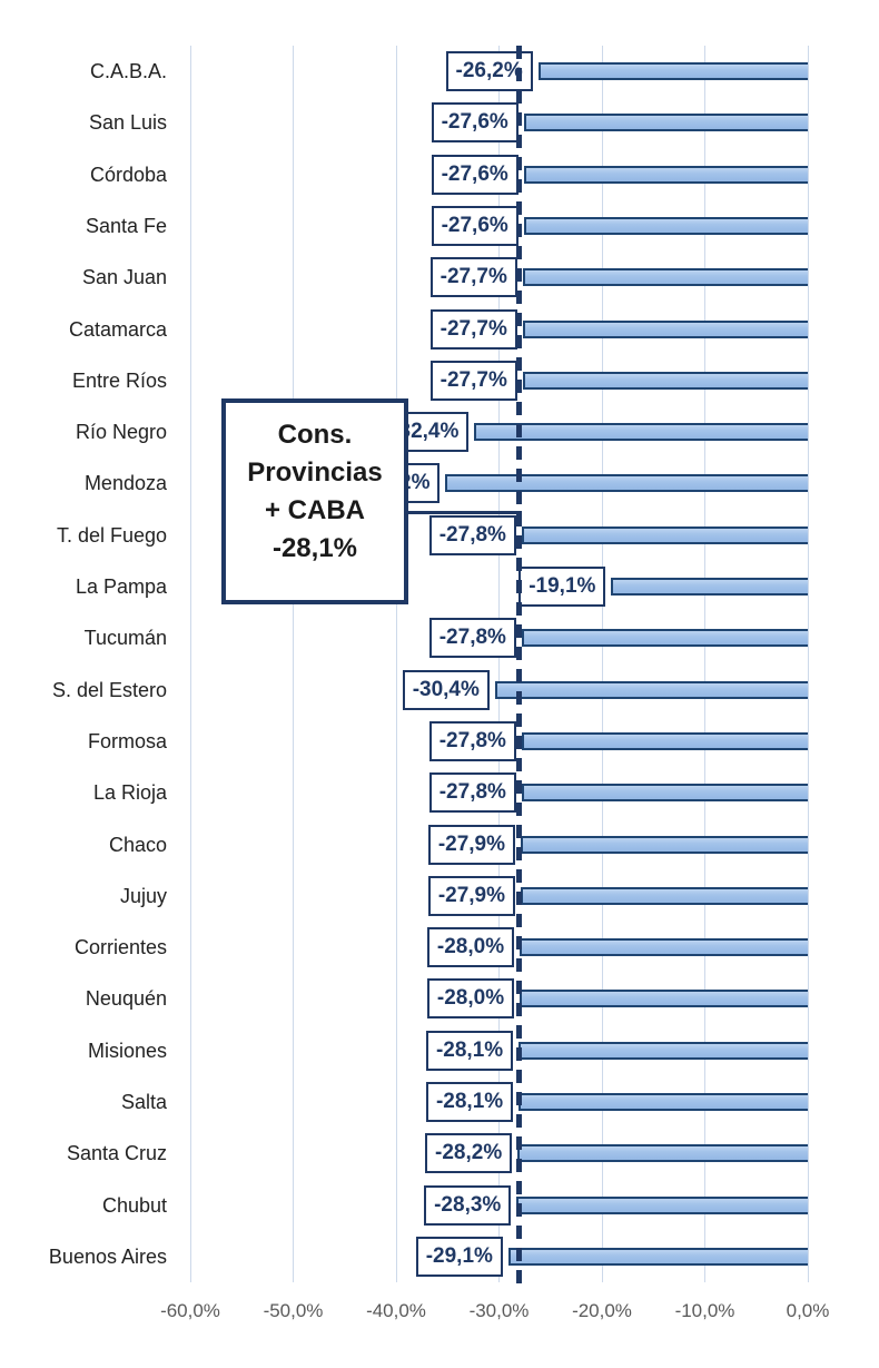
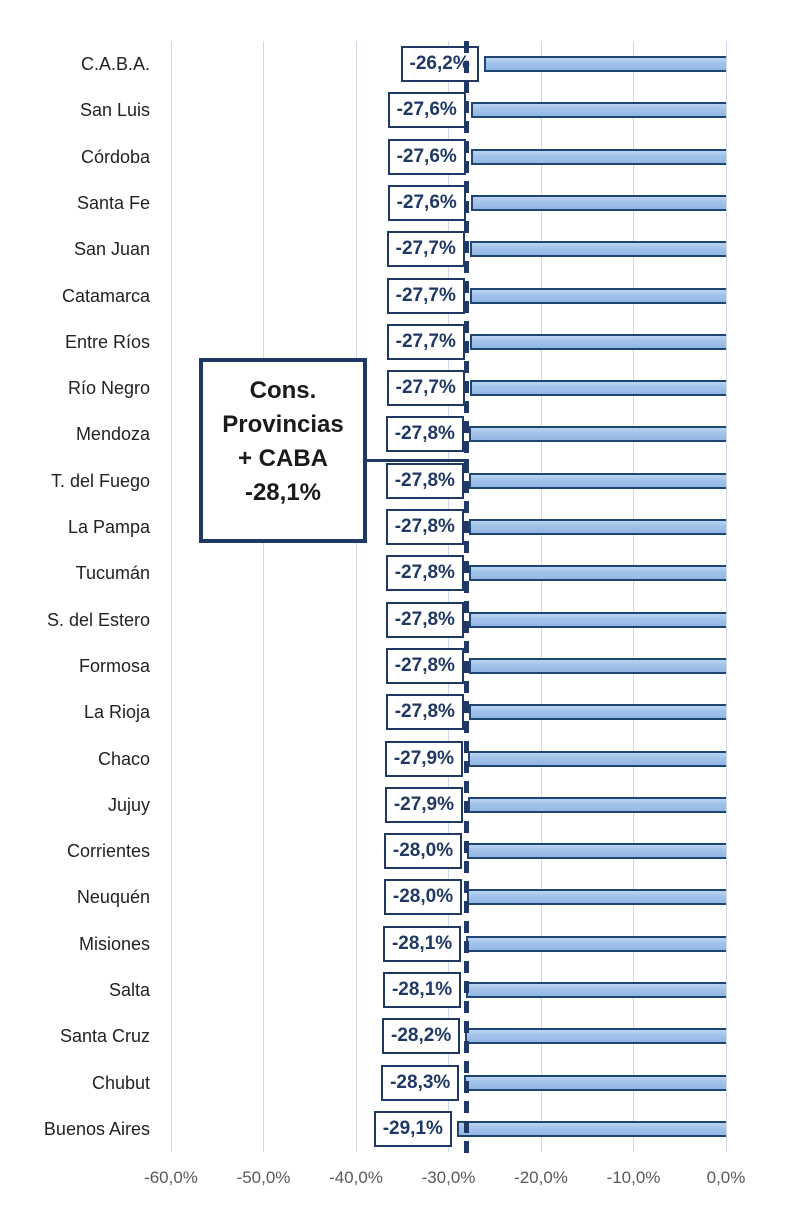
Río Negro: -32,4% -> -27,7%
Mendoza: -35,2% -> -27,8%
La Pampa: -19,1% -> -27,8%
S. del Estero: -30,4% -> -27,8%
